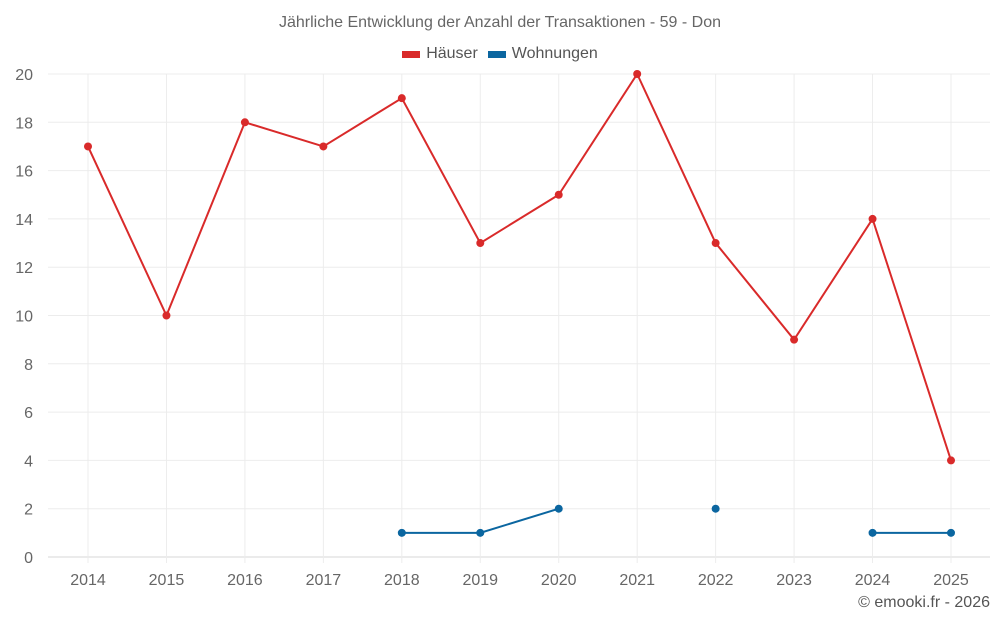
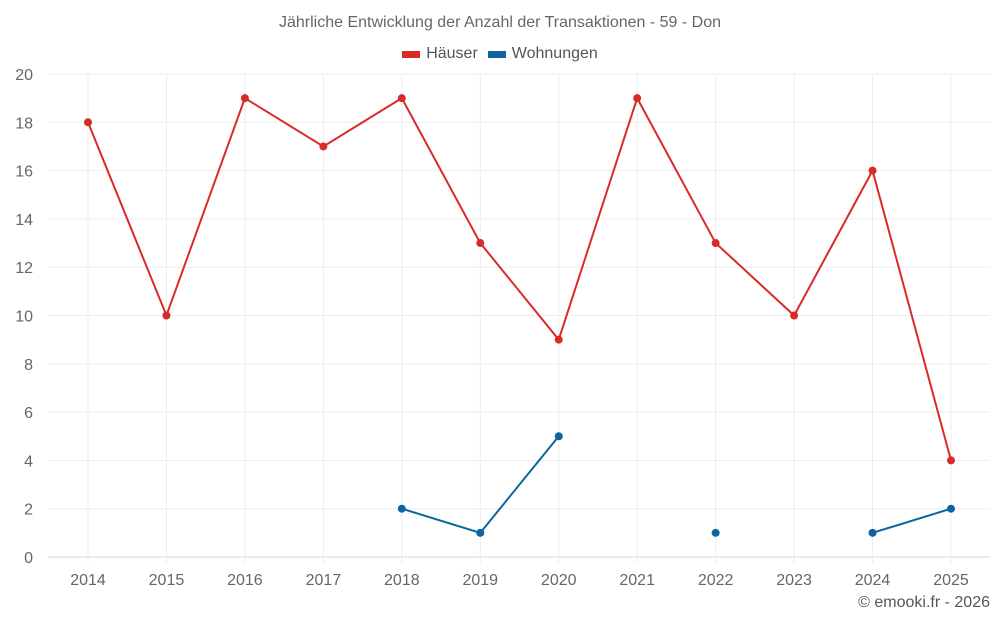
Häuser/2014: 17 -> 18
Häuser/2016: 18 -> 19
Wohnungen/2018: 1 -> 2
Häuser/2020: 15 -> 9
Wohnungen/2020: 2 -> 5
Häuser/2021: 20 -> 19
Wohnungen/2022: 2 -> 1
Häuser/2023: 9 -> 10
Häuser/2024: 14 -> 16
Wohnungen/2025: 1 -> 2
